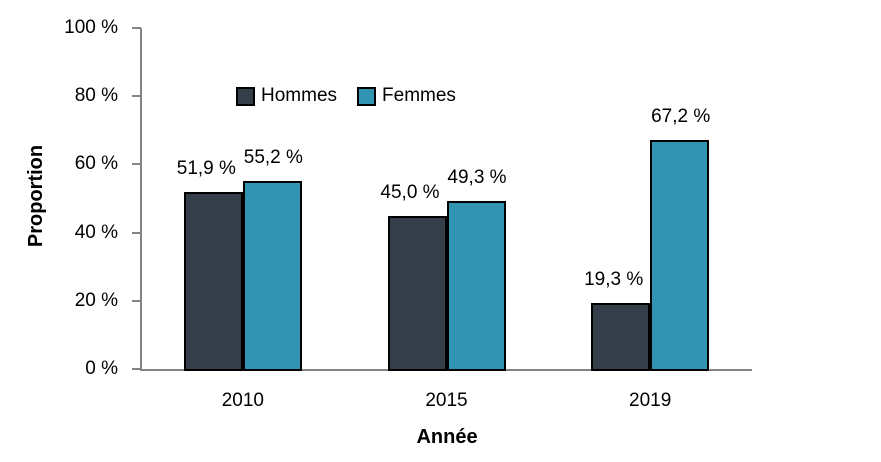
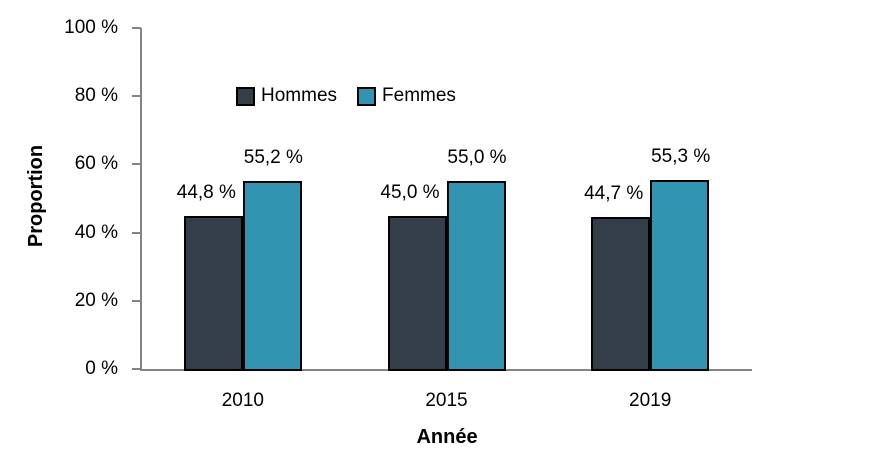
Hommes/2010: 51,9 -> 44,8
Femmes/2015: 49,3 -> 55,0
Hommes/2019: 19,3 -> 44,7
Femmes/2019: 67,2 -> 55,3
